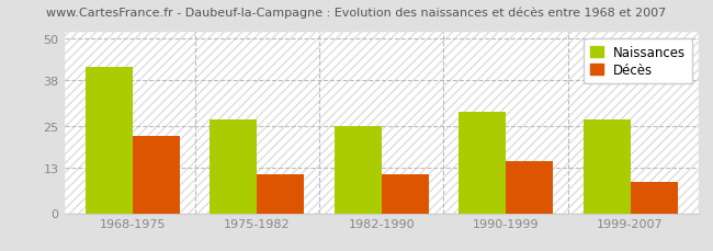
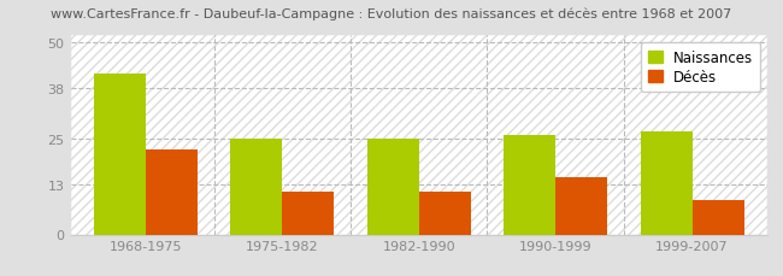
Naissances/1975-1982: 27 -> 25
Naissances/1990-1999: 29 -> 26
